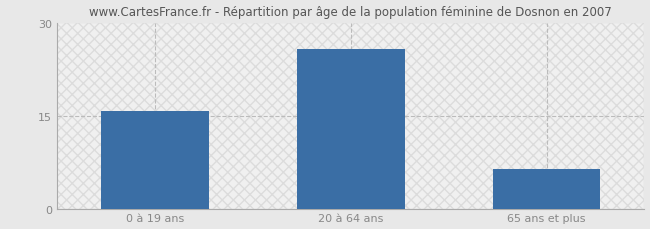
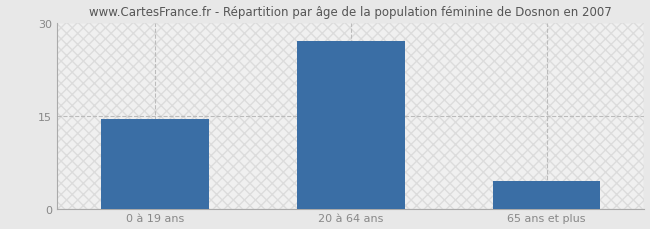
0 à 19 ans: 15.8 -> 14.5
20 à 64 ans: 25.8 -> 27.0
65 ans et plus: 6.4 -> 4.5
